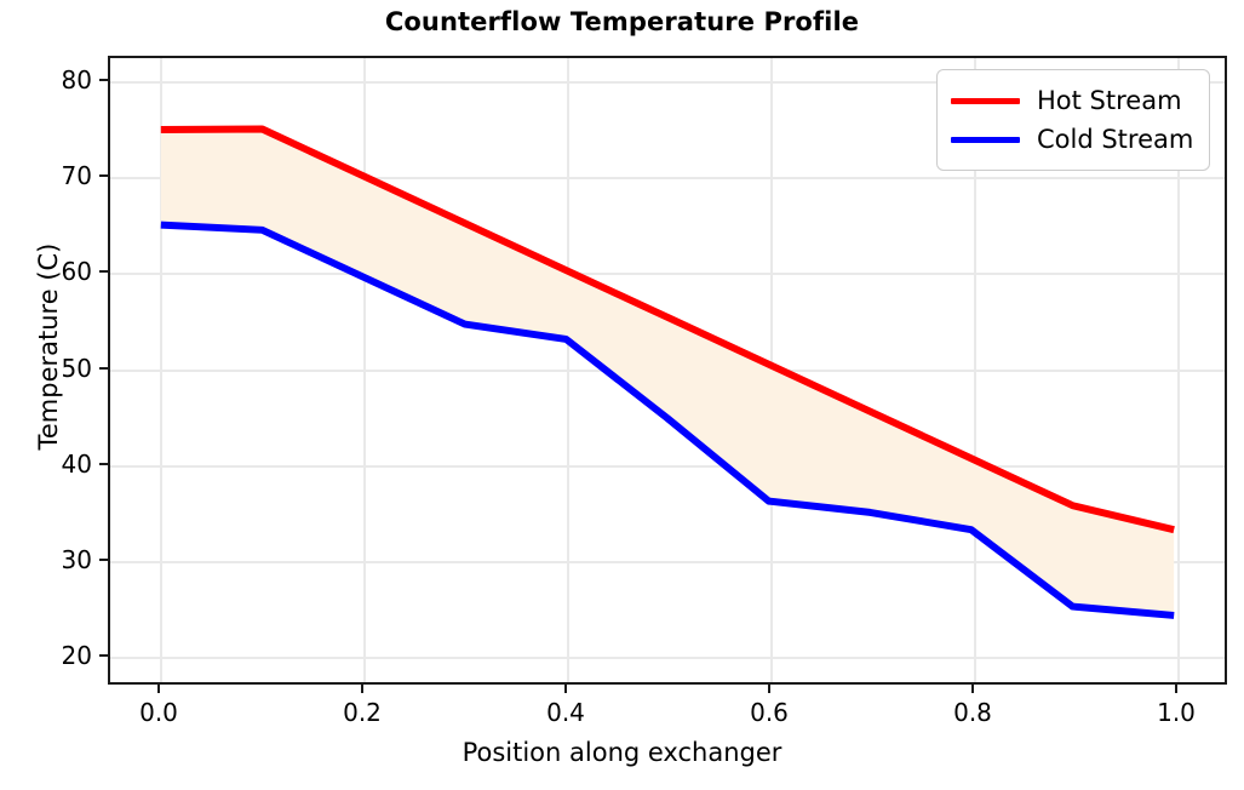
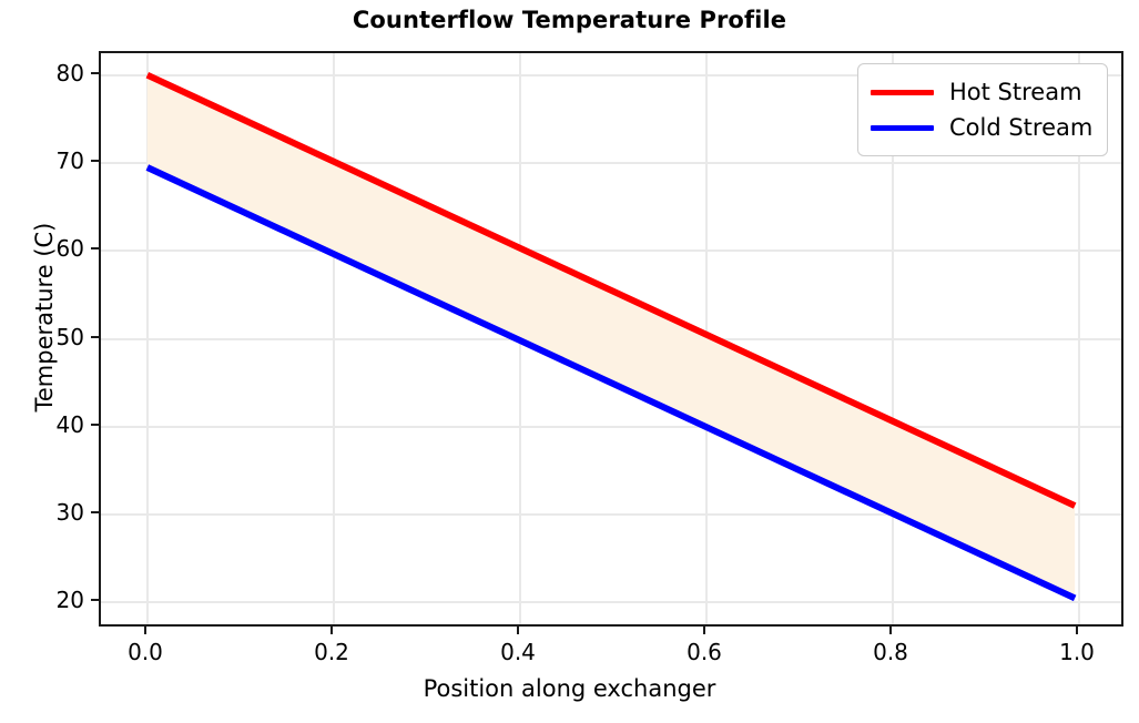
Hot Stream/0.0: 75 -> 80
Cold Stream/0.0: 65 -> 69
Cold Stream/0.4: 53 -> 50
Cold Stream/0.6: 36 -> 40
Cold Stream/0.8: 33 -> 30
Hot Stream/1.0: 33 -> 31
Cold Stream/1.0: 24 -> 20
